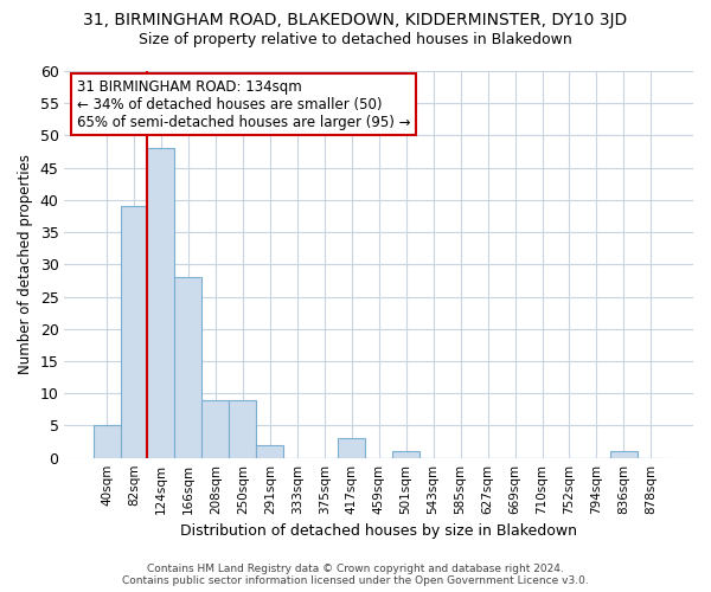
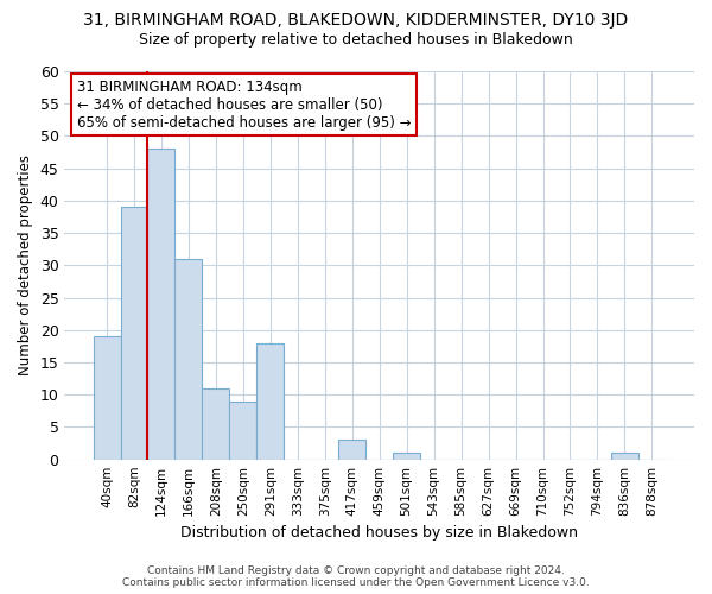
40sqm: 5 -> 19
166sqm: 28 -> 31
208sqm: 9 -> 11
291sqm: 2 -> 18
